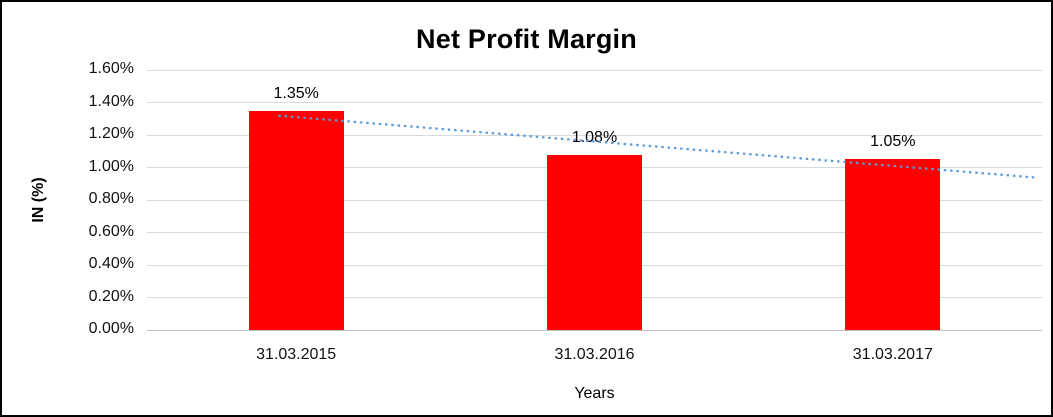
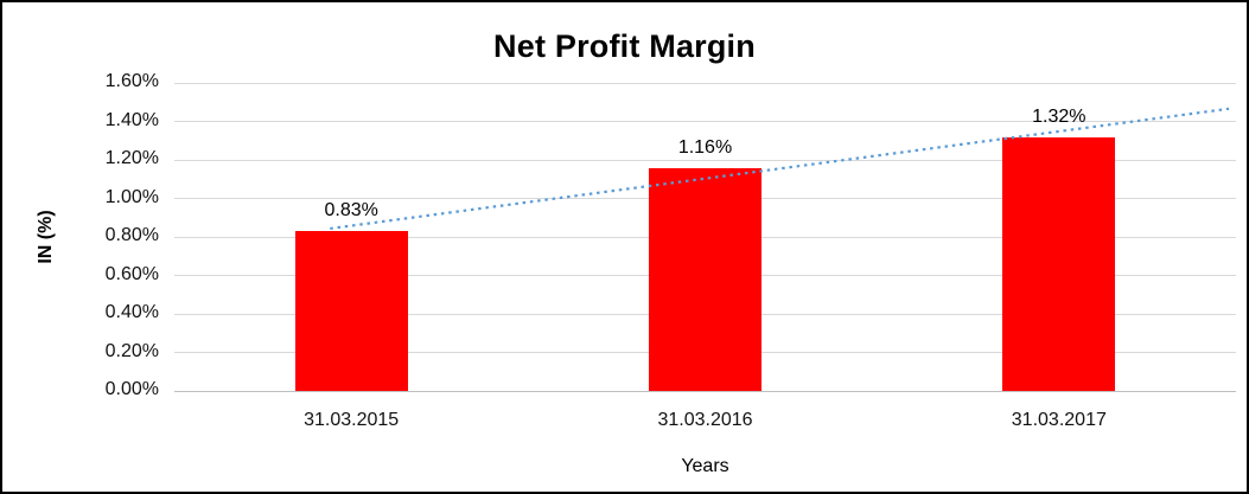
31.03.2015: 1.35% -> 0.83%
31.03.2016: 1.08% -> 1.16%
31.03.2017: 1.05% -> 1.32%
